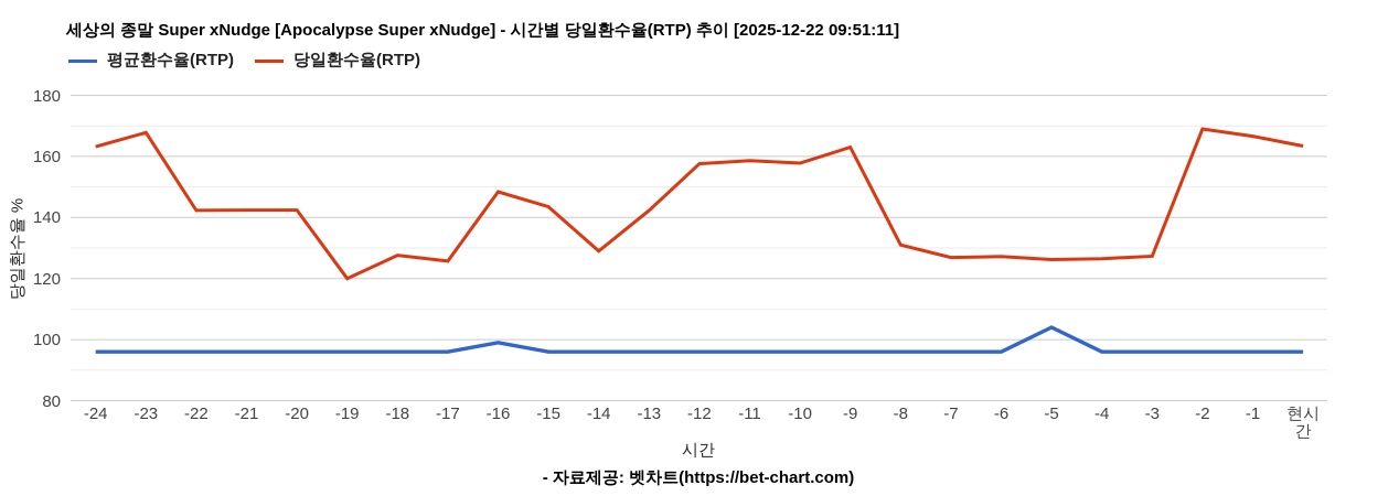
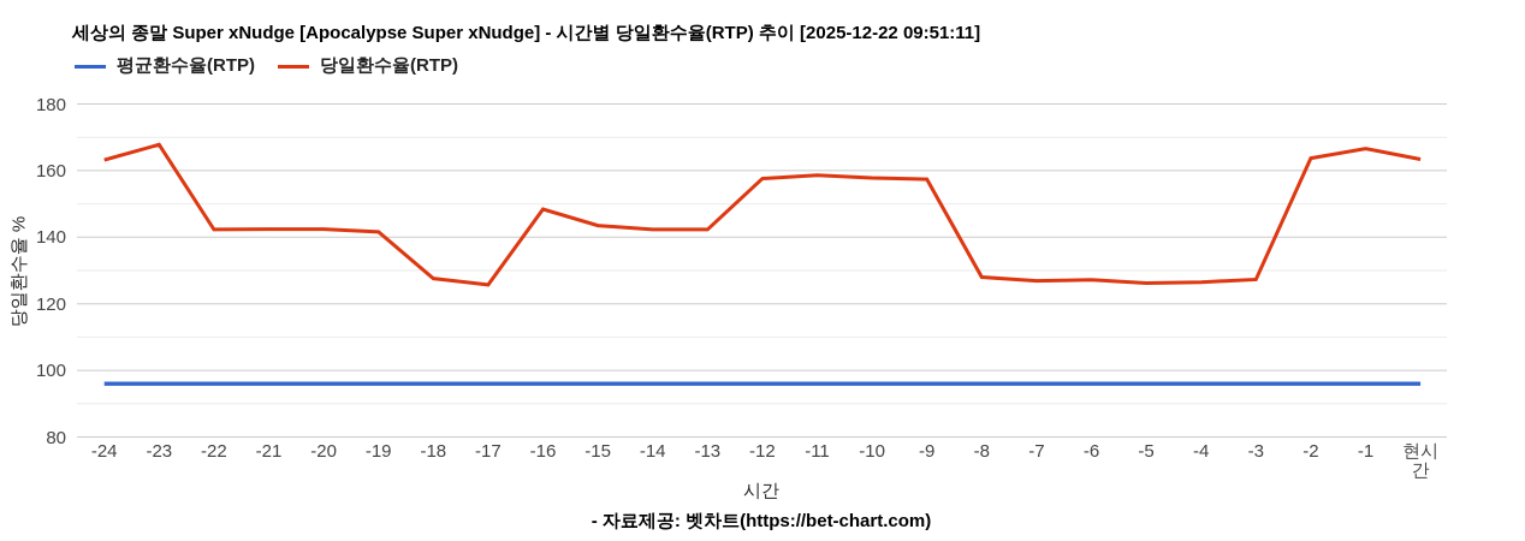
당일환수율(RTP)/-19: 120 -> 142
평균환수율(RTP)/-16: 99 -> 96
당일환수율(RTP)/-14: 129 -> 142
당일환수율(RTP)/-9: 163 -> 157
당일환수율(RTP)/-8: 131 -> 128
평균환수율(RTP)/-5: 104 -> 96
당일환수율(RTP)/-2: 169 -> 164
